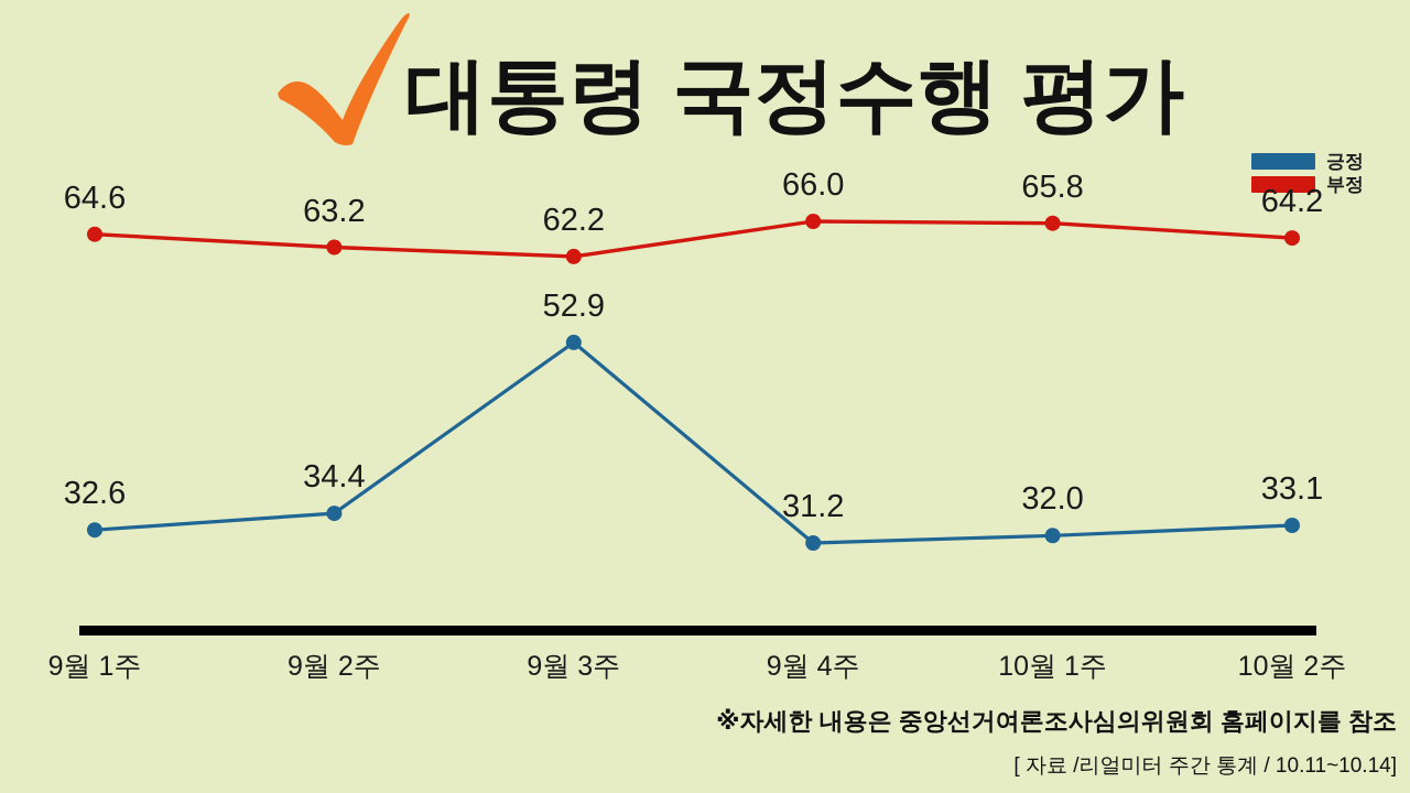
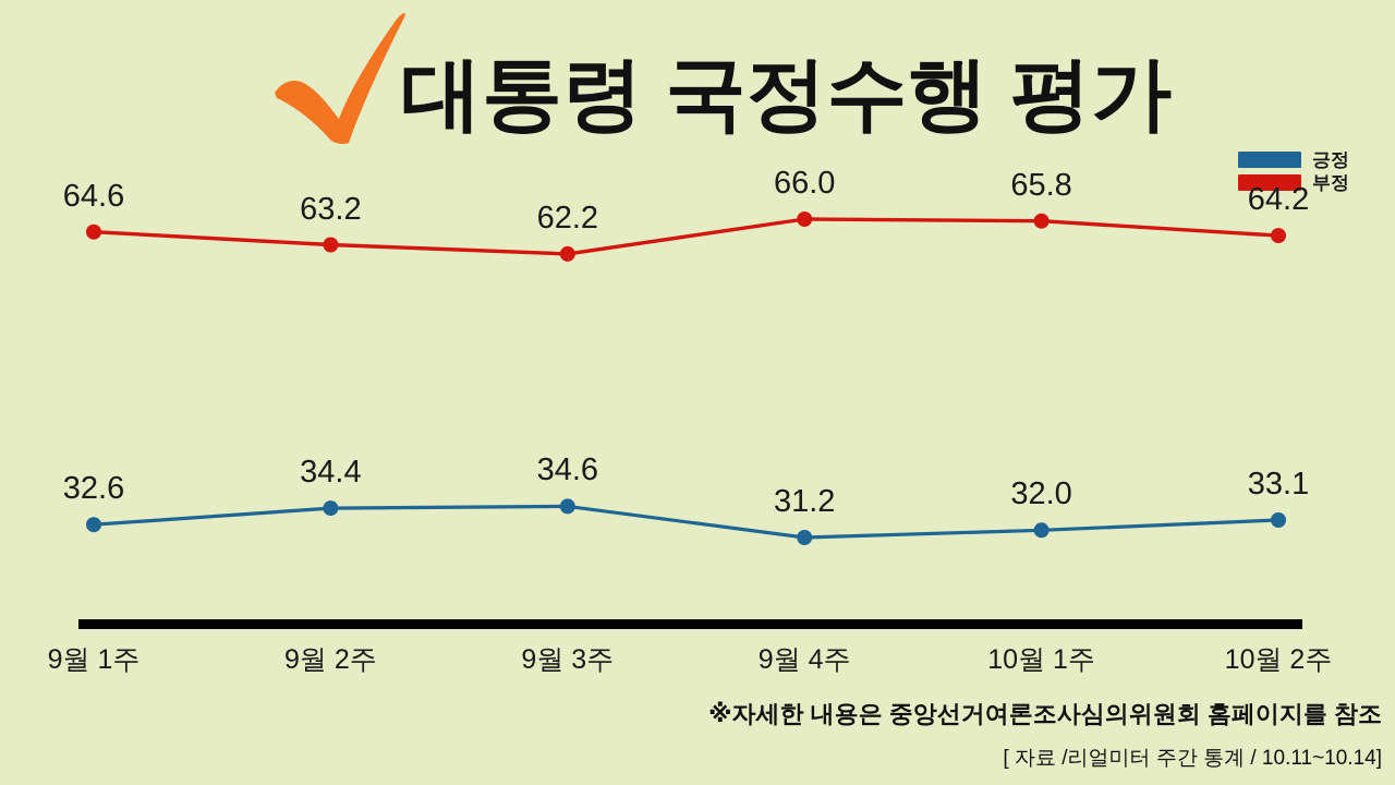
긍정/9월 3주: 52.9 -> 34.6
